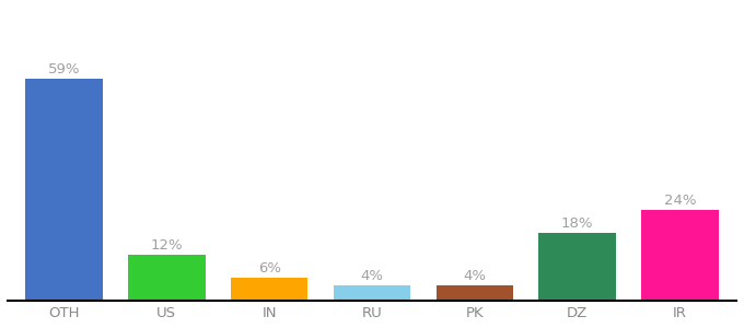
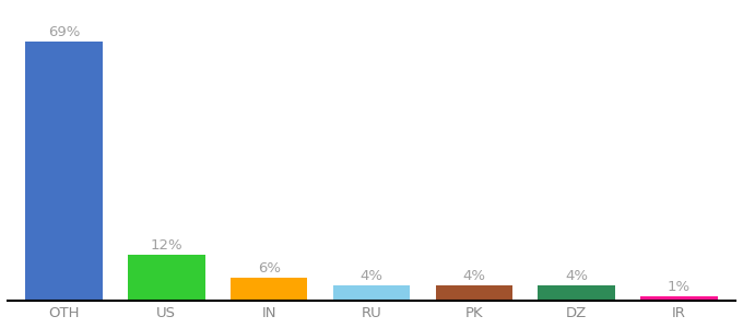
OTH: 59% -> 69%
DZ: 18% -> 4%
IR: 24% -> 1%
